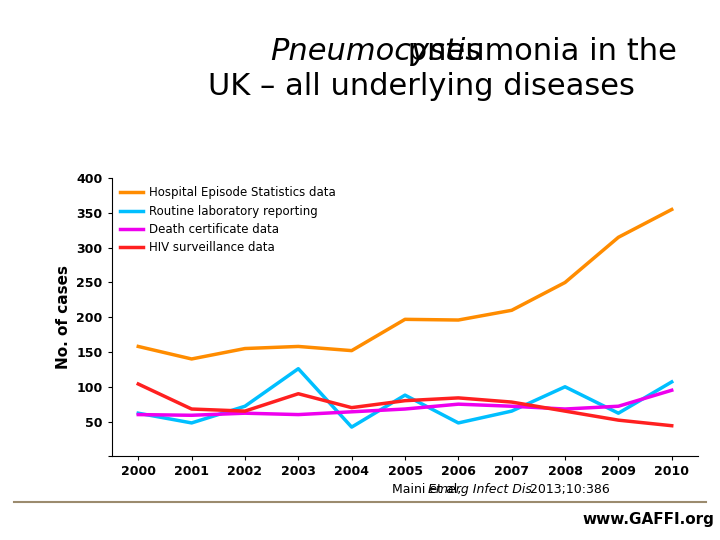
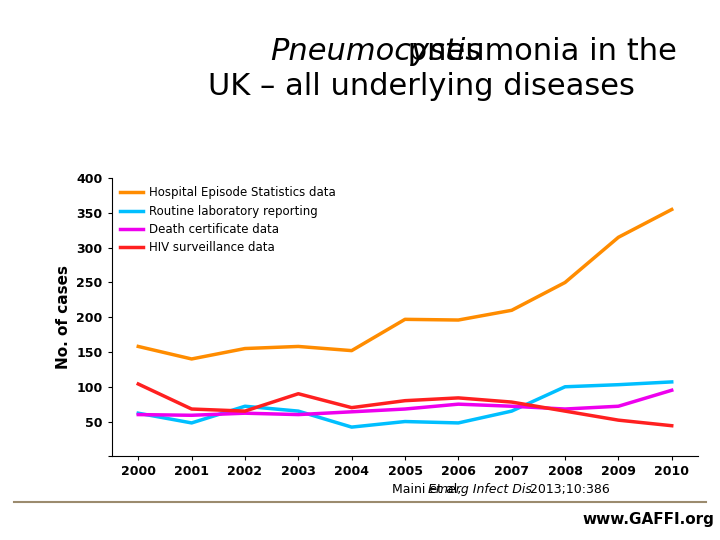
Routine laboratory reporting/2003: 126 -> 65
Routine laboratory reporting/2005: 88 -> 50
Routine laboratory reporting/2009: 62 -> 103
